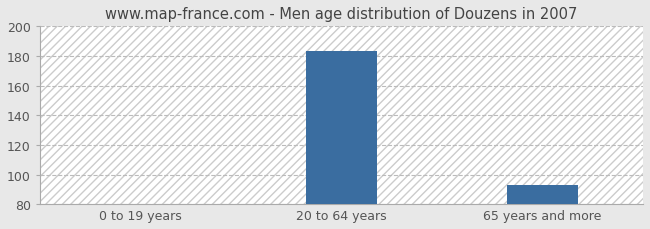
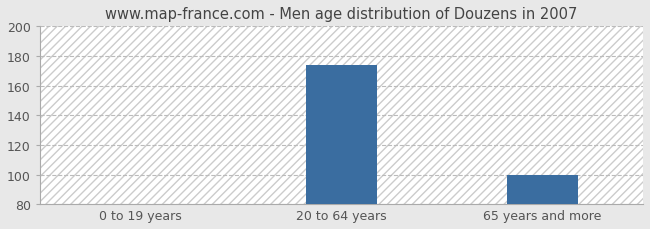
20 to 64 years: 183 -> 174
65 years and more: 93 -> 100
